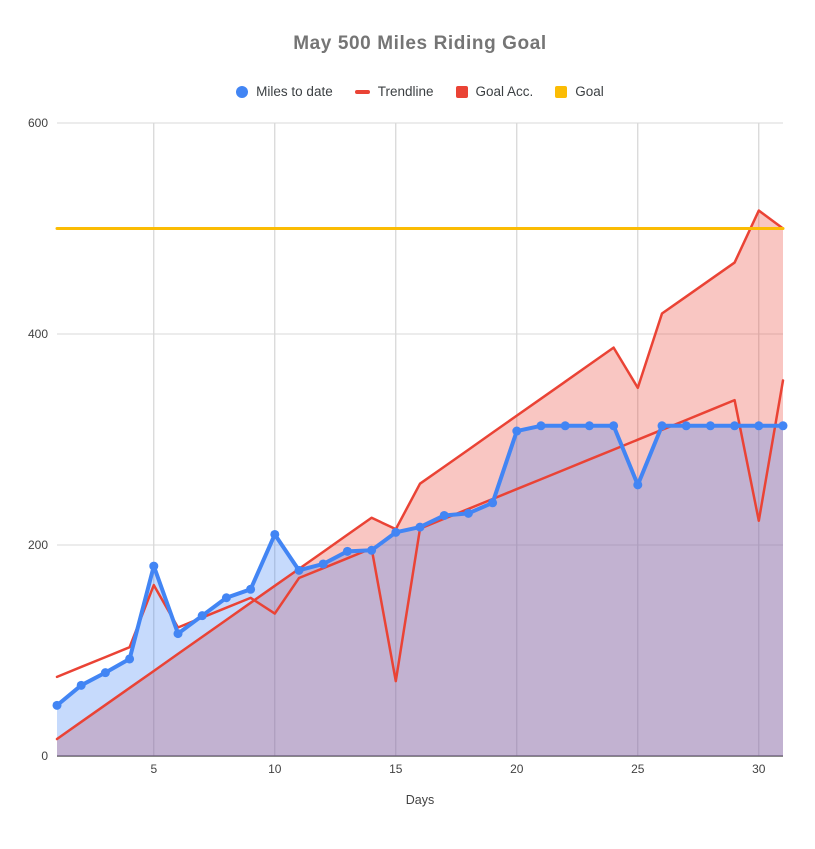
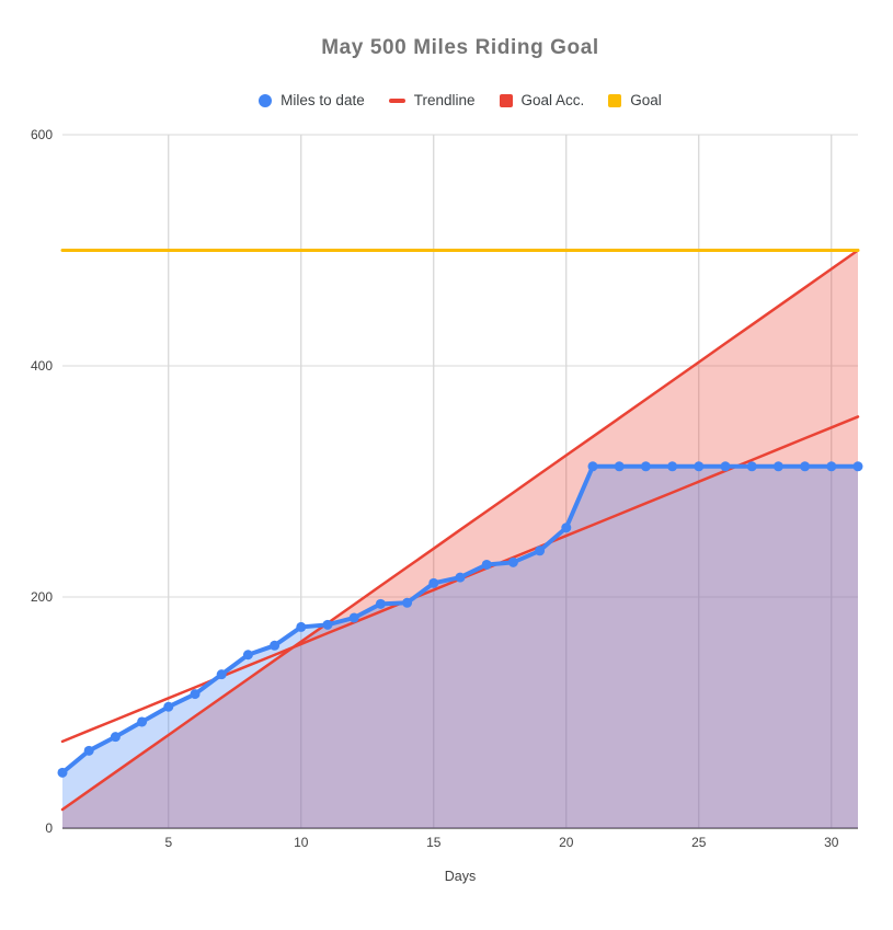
Miles to date/5: 180 -> 105
Trendline/5: 162 -> 112
Miles to date/10: 210 -> 174
Trendline/10: 135 -> 159
Trendline/15: 71 -> 206
Goal Acc./15: 215 -> 242
Miles to date/20: 308 -> 260
Miles to date/25: 257 -> 313
Goal Acc./25: 349 -> 403
Trendline/30: 223 -> 347
Goal Acc./30: 517 -> 484
